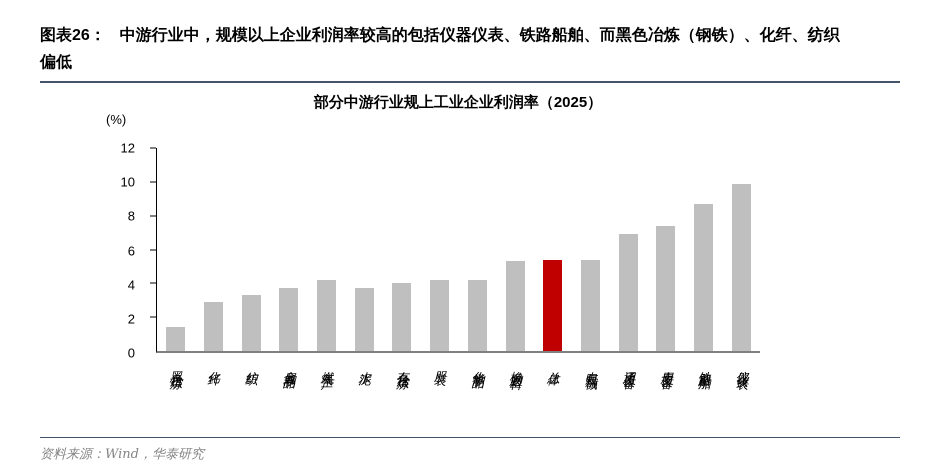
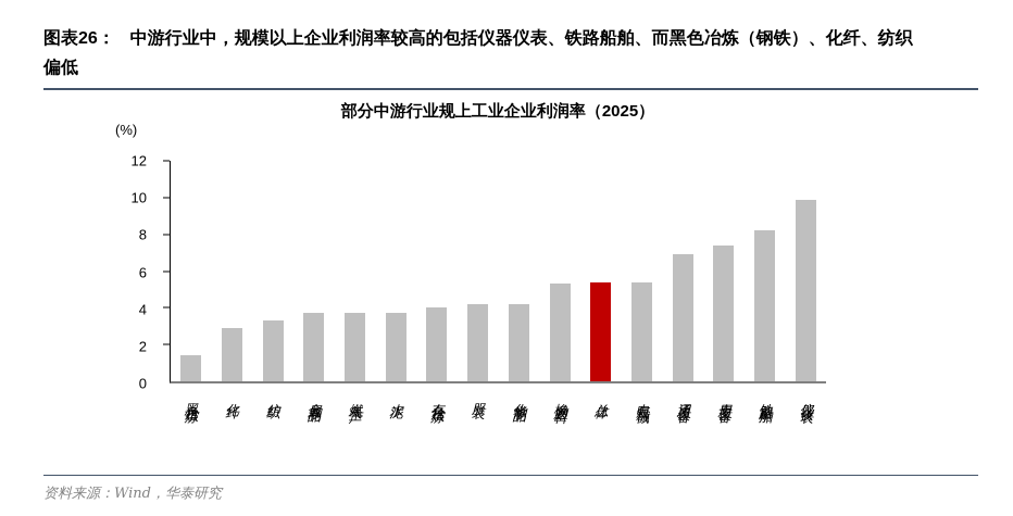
燃气生产: 4.2 -> 3.7
铁路船舶: 8.7 -> 8.2
